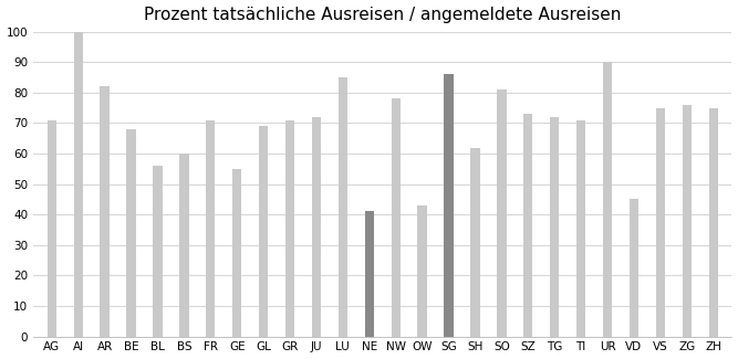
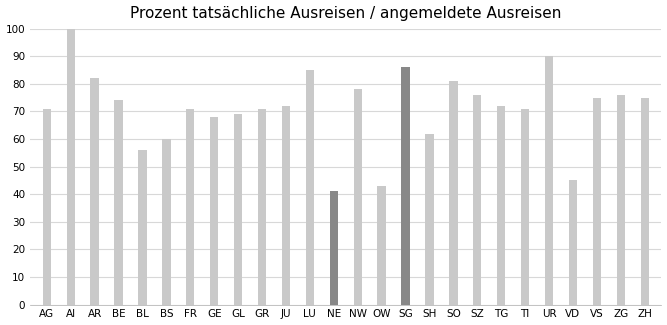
BE: 68 -> 74
GE: 55 -> 68
SZ: 73 -> 76
